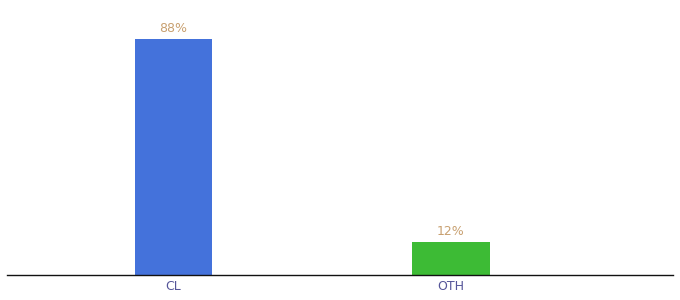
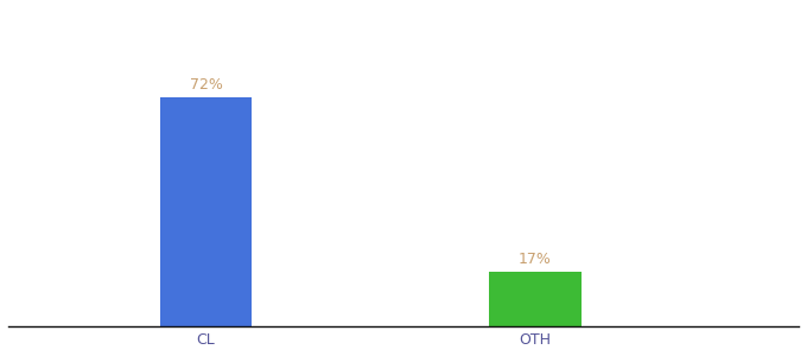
CL: 88% -> 72%
OTH: 12% -> 17%
